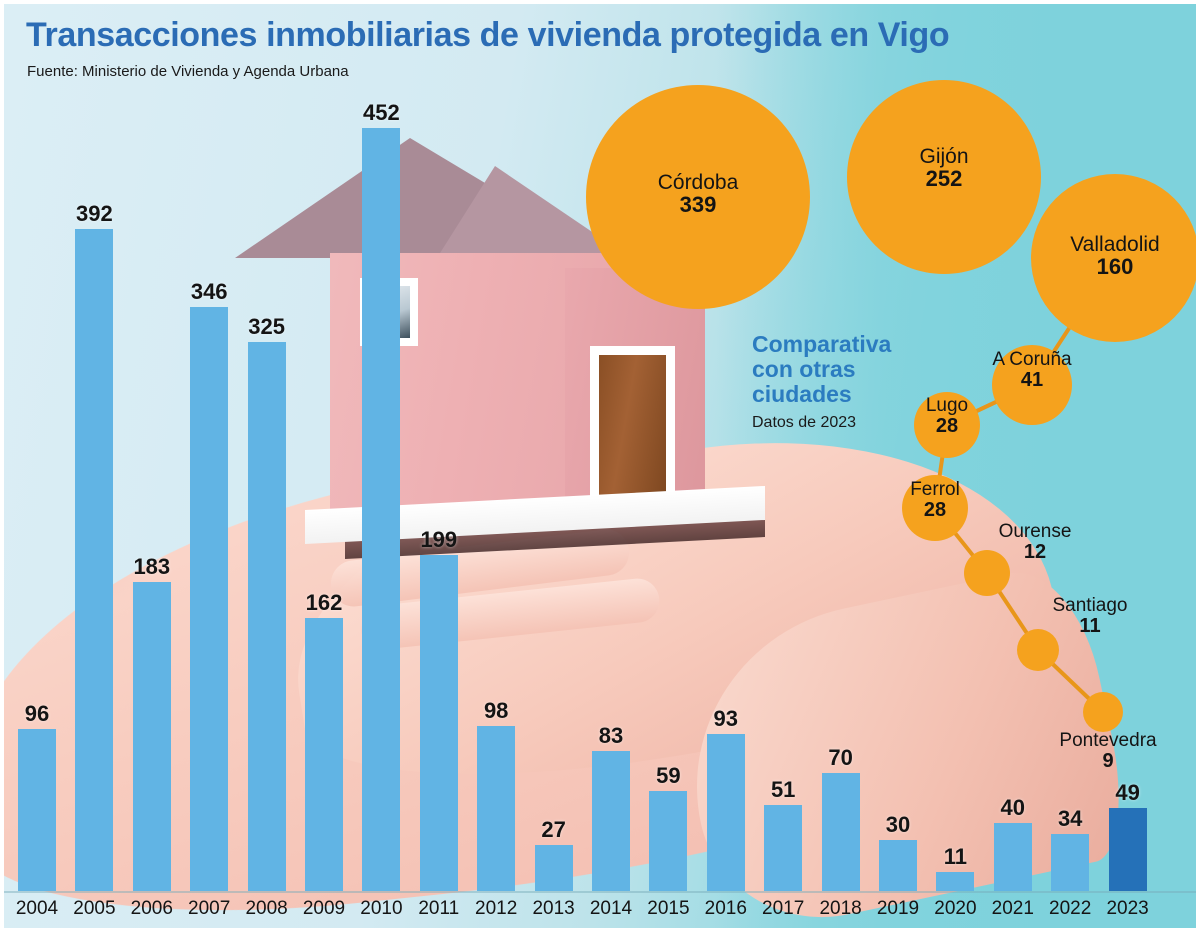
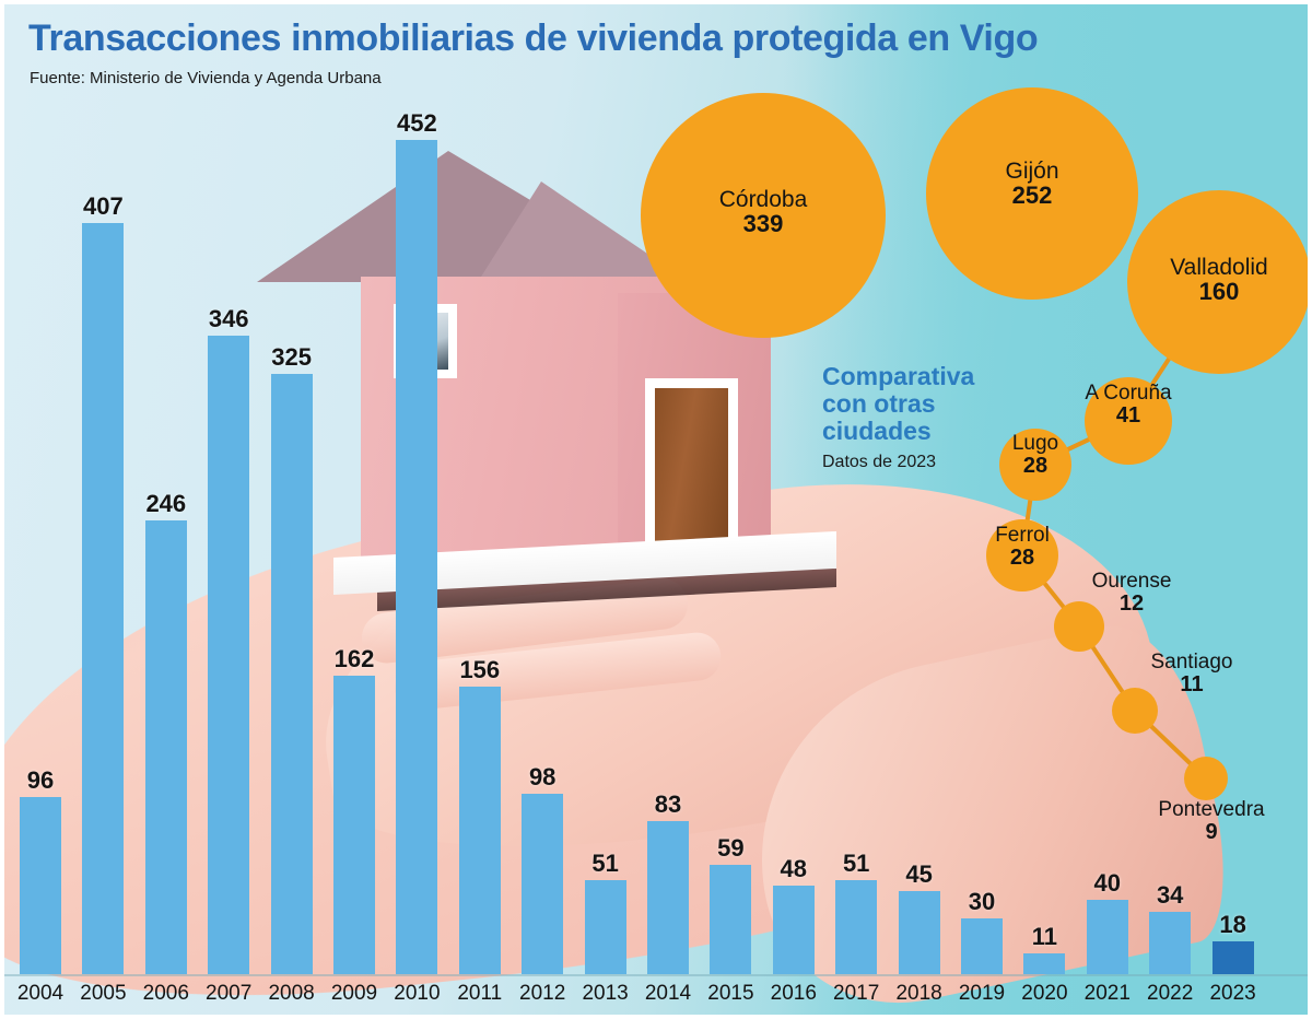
2005: 392 -> 407
2006: 183 -> 246
2011: 199 -> 156
2013: 27 -> 51
2016: 93 -> 48
2018: 70 -> 45
2023: 49 -> 18
